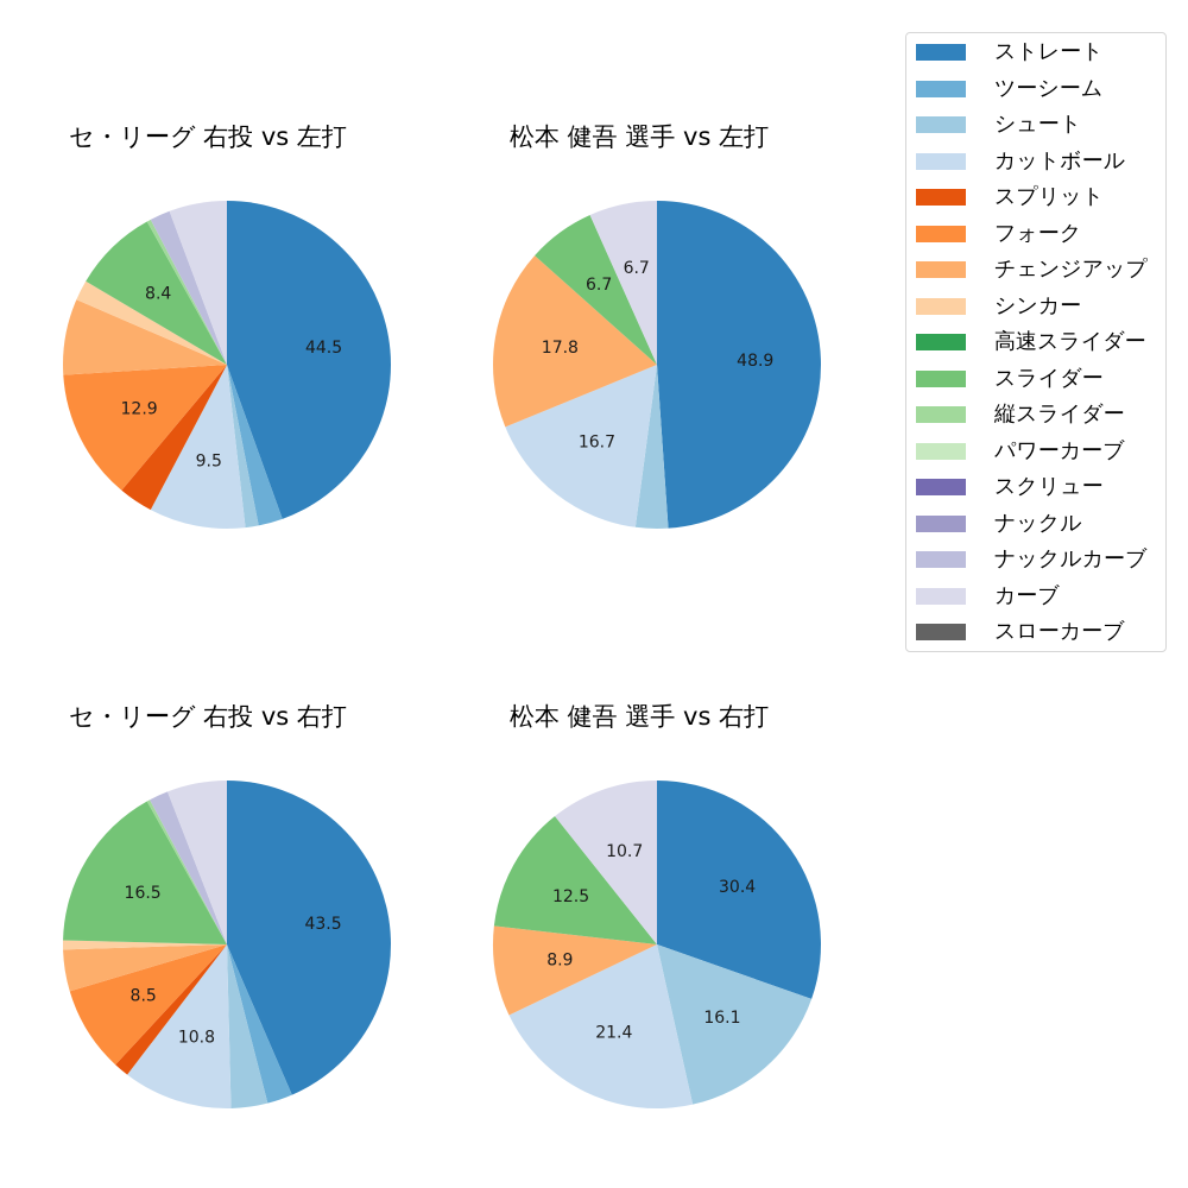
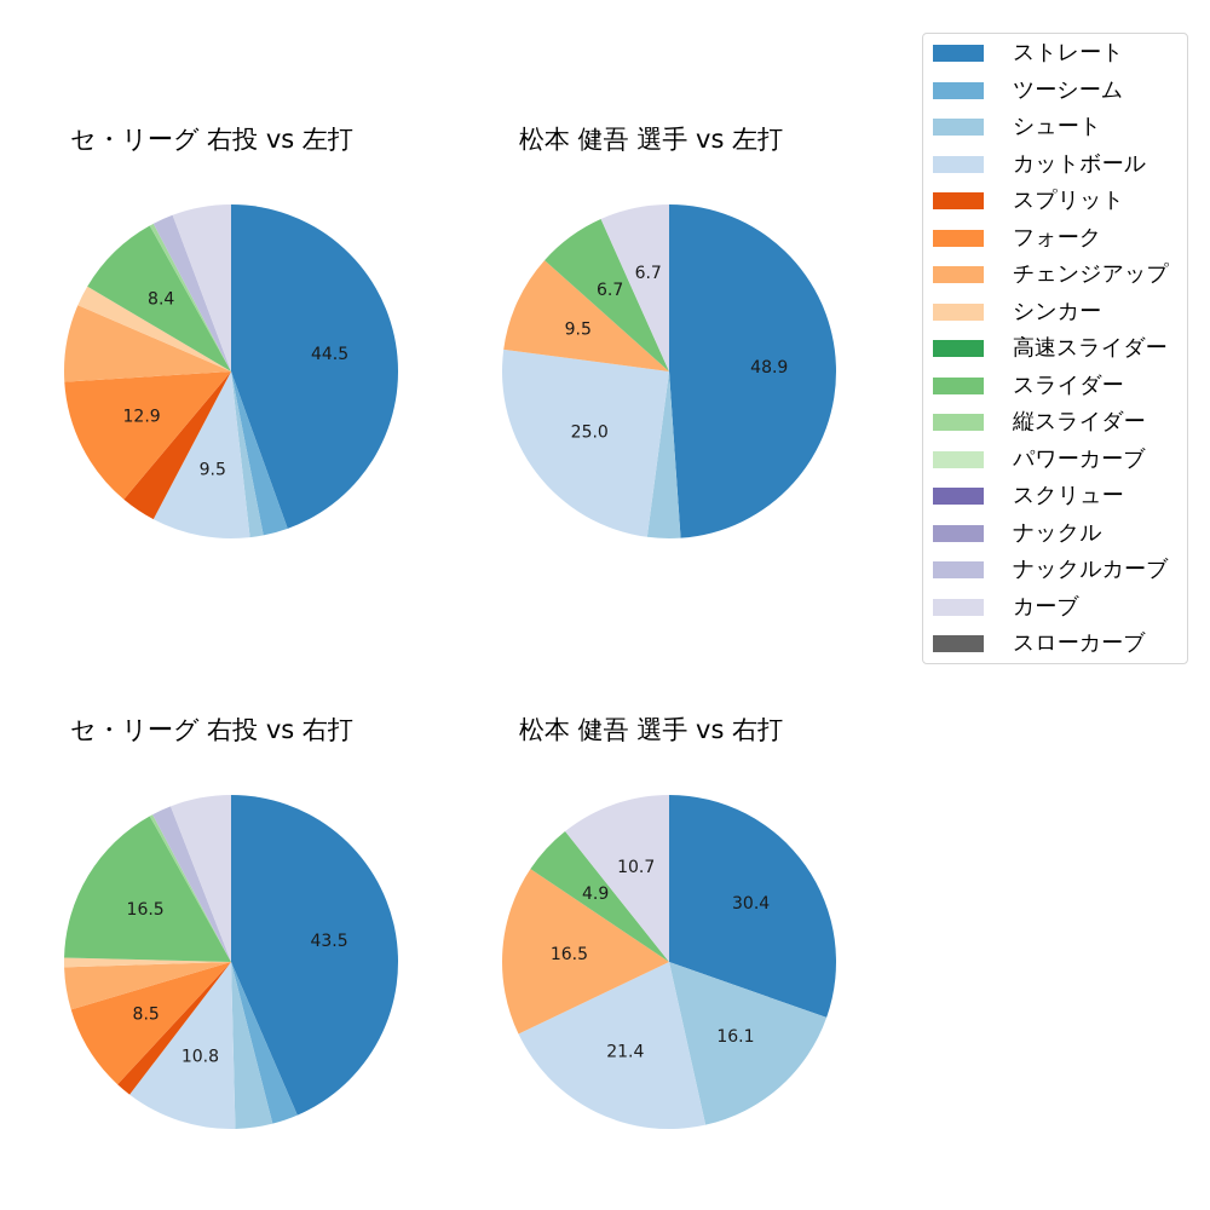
松本 健吾 選手 vs 左打/カットボール: 16.7 -> 25.0
松本 健吾 選手 vs 左打/チェンジアップ: 17.8 -> 9.5
松本 健吾 選手 vs 右打/チェンジアップ: 8.9 -> 16.5
松本 健吾 選手 vs 右打/スライダー: 12.5 -> 4.9
